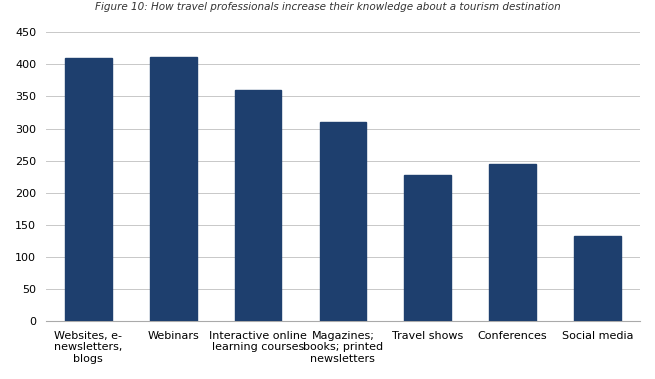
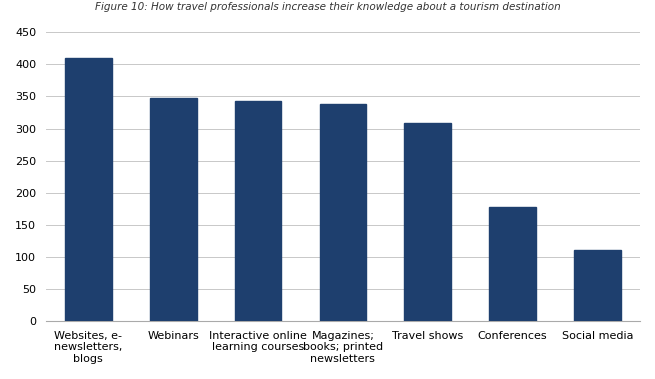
Webinars: 412 -> 348
Interactive online learning courses: 360 -> 343
Magazines; books; printed newsletters: 310 -> 338
Travel shows: 228 -> 308
Conferences: 244 -> 177
Social media: 132 -> 111
